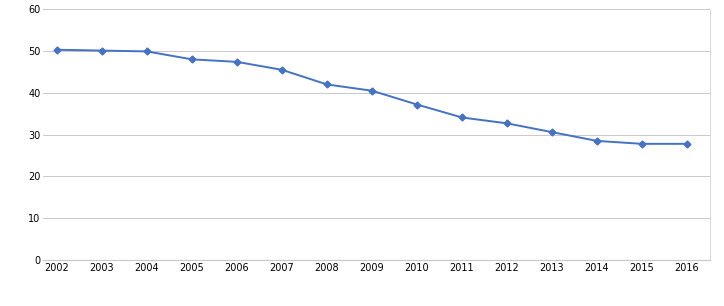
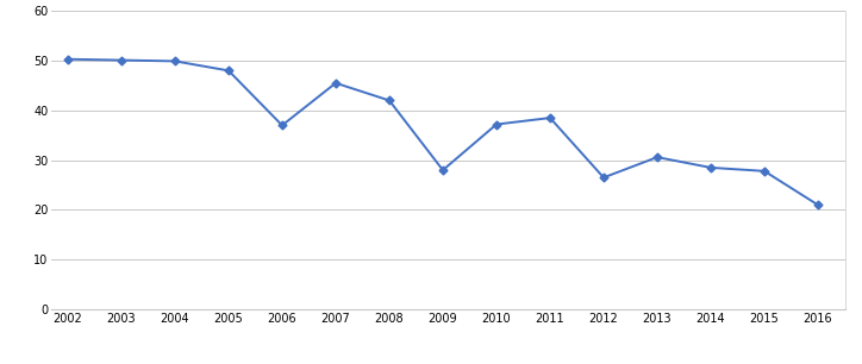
2006: 47.4 -> 37.0
2009: 40.5 -> 28.0
2011: 34.1 -> 38.5
2012: 32.7 -> 26.5
2016: 27.8 -> 21.0
